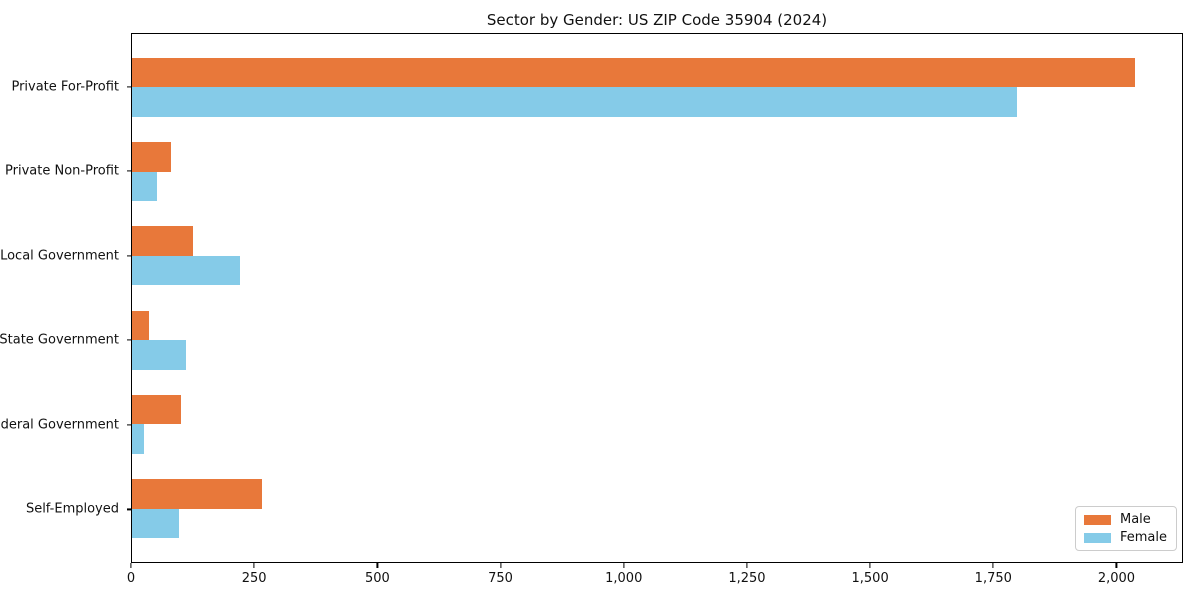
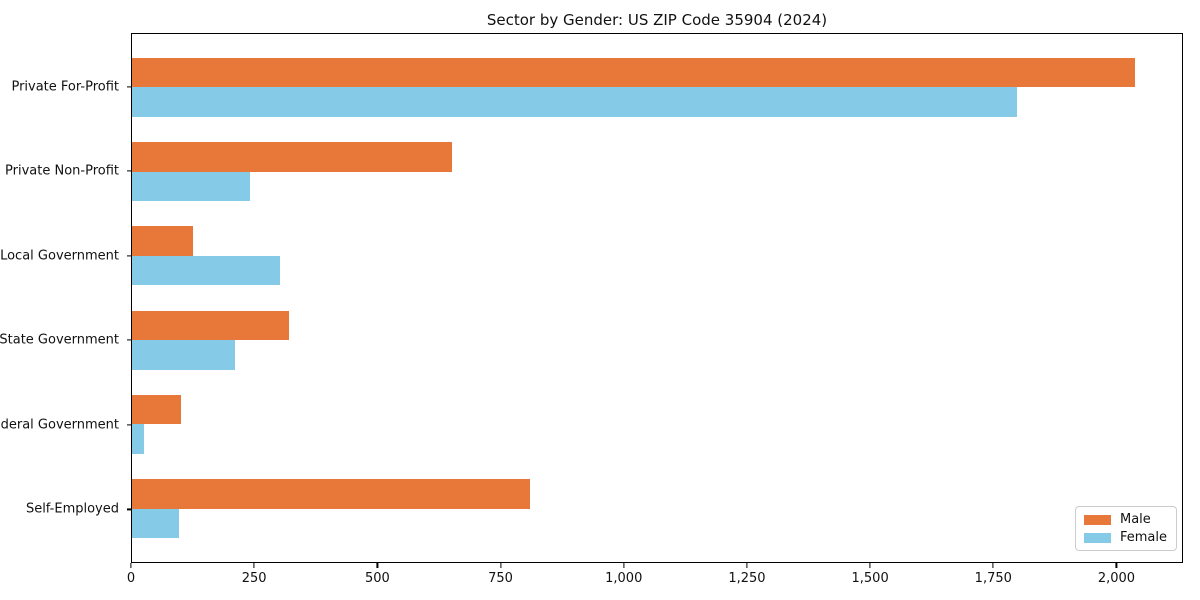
Male/Private Non-Profit: 80 -> 650
Female/Private Non-Profit: 50 -> 240
Female/Local Government: 220 -> 300
Male/State Government: 40 -> 320
Female/State Government: 110 -> 210
Male/Self-Employed: 260 -> 810
